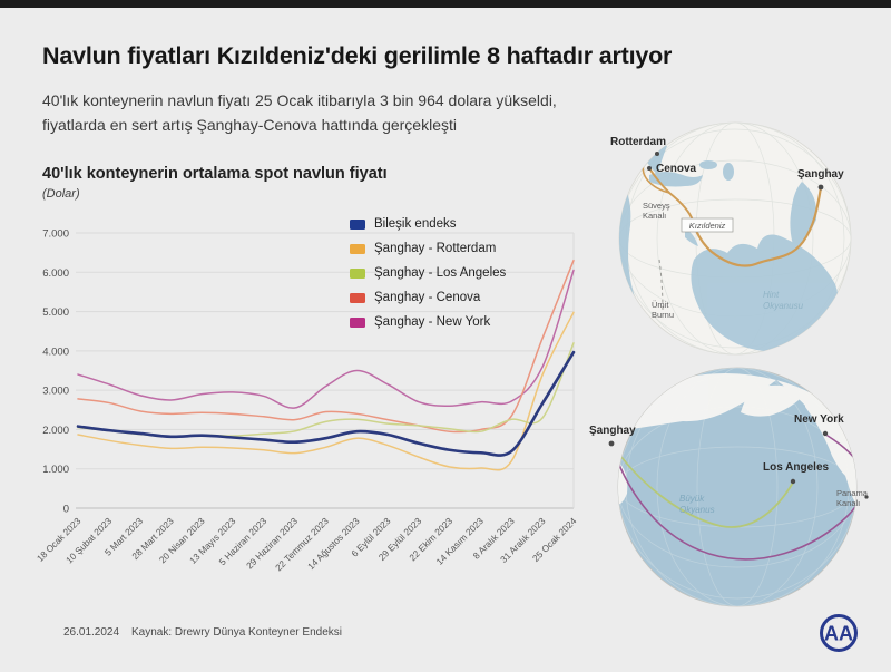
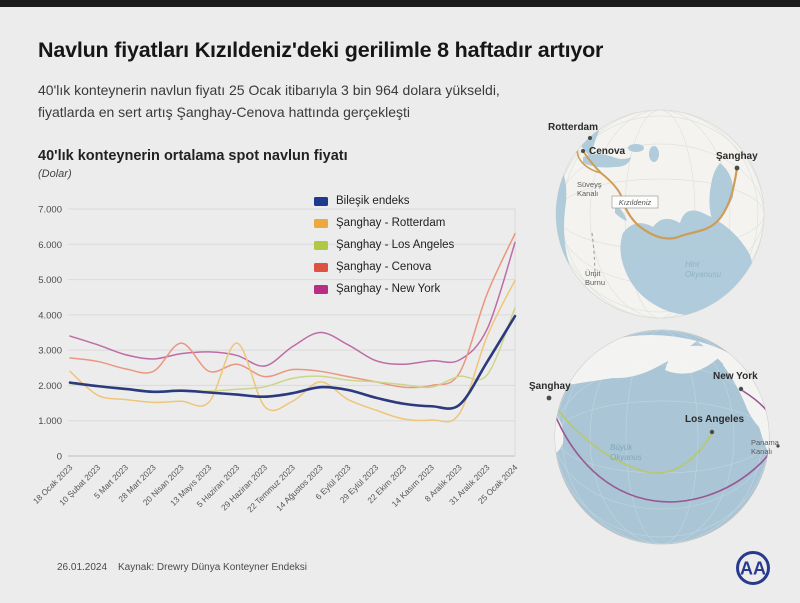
Şanghay - Rotterdam/18 Ocak 2023: 1900 -> 2400
Şanghay - Cenova/20 Nisan 2023: 2400 -> 3200
Şanghay - Rotterdam/5 Haziran 2023: 1500 -> 3200
Şanghay - Cenova/5 Haziran 2023: 2300 -> 2600
Şanghay - Rotterdam/14 Ağustos 2023: 1800 -> 2100
Şanghay - Cenova/31 Aralık 2023: 4300 -> 4600
